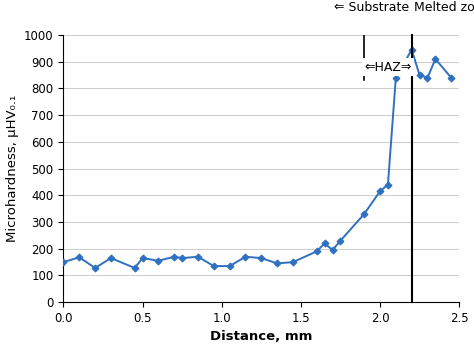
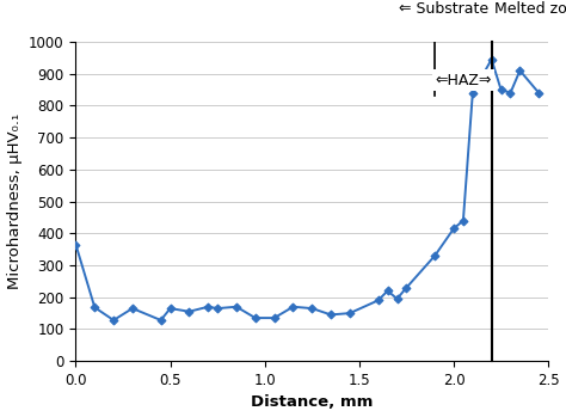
0.0: 150 -> 365
